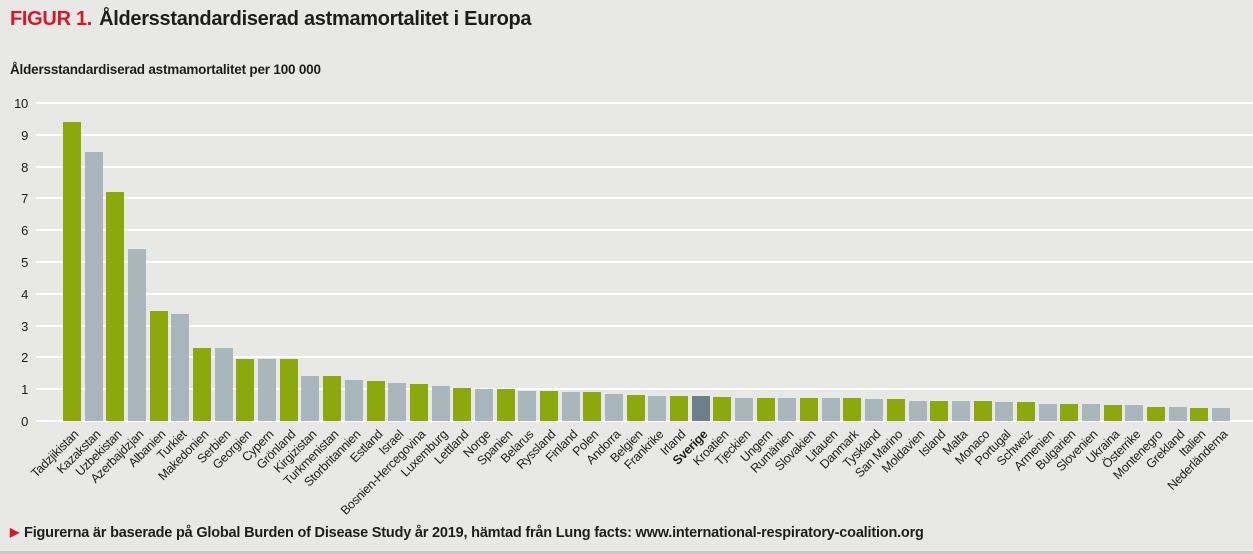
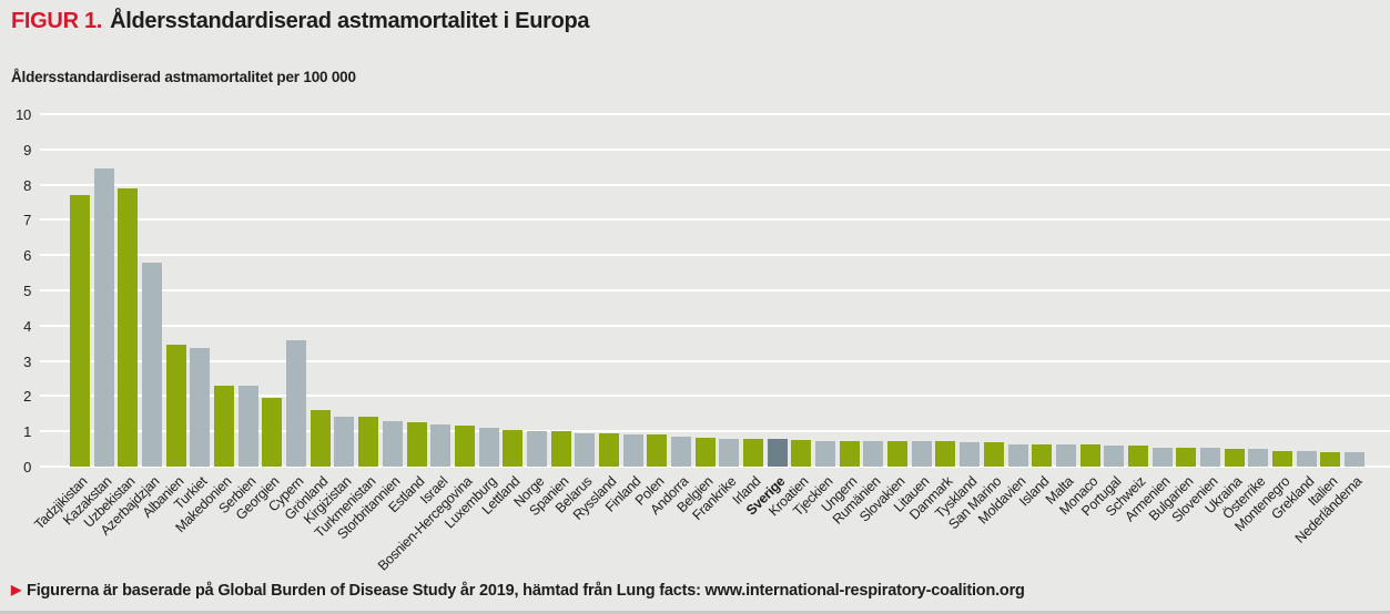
Tadzjikistan: 9.4 -> 7.7
Uzbekistan: 7.2 -> 7.9
Azerbajdzjan: 5.4 -> 5.8
Cypern: 1.9 -> 3.6
Grönland: 1.9 -> 1.6
